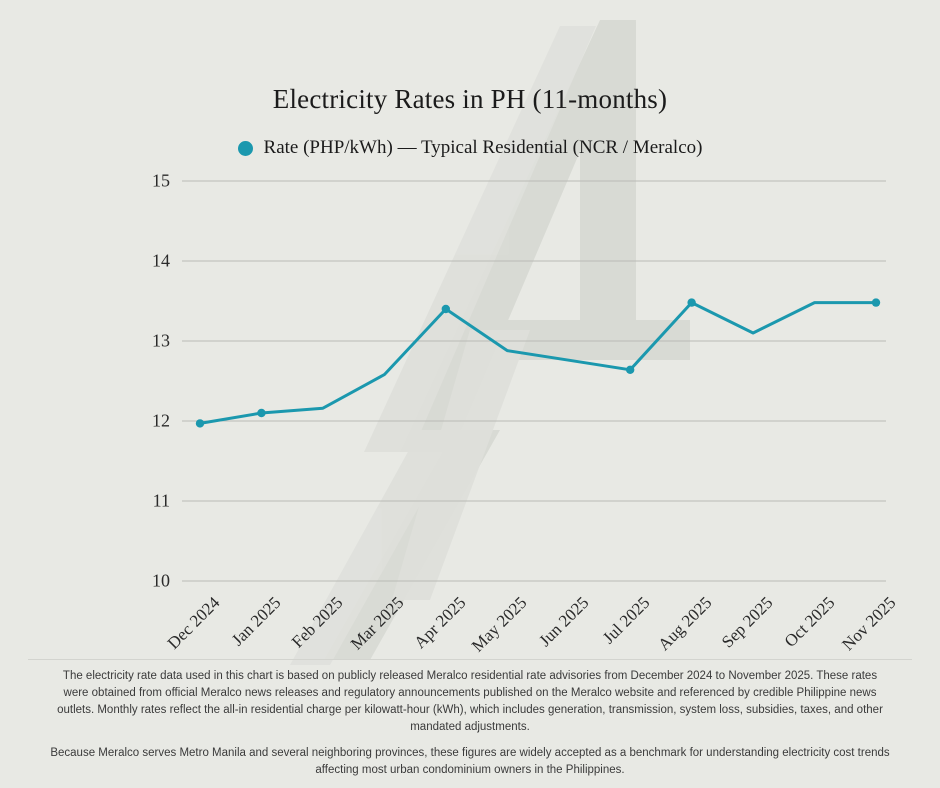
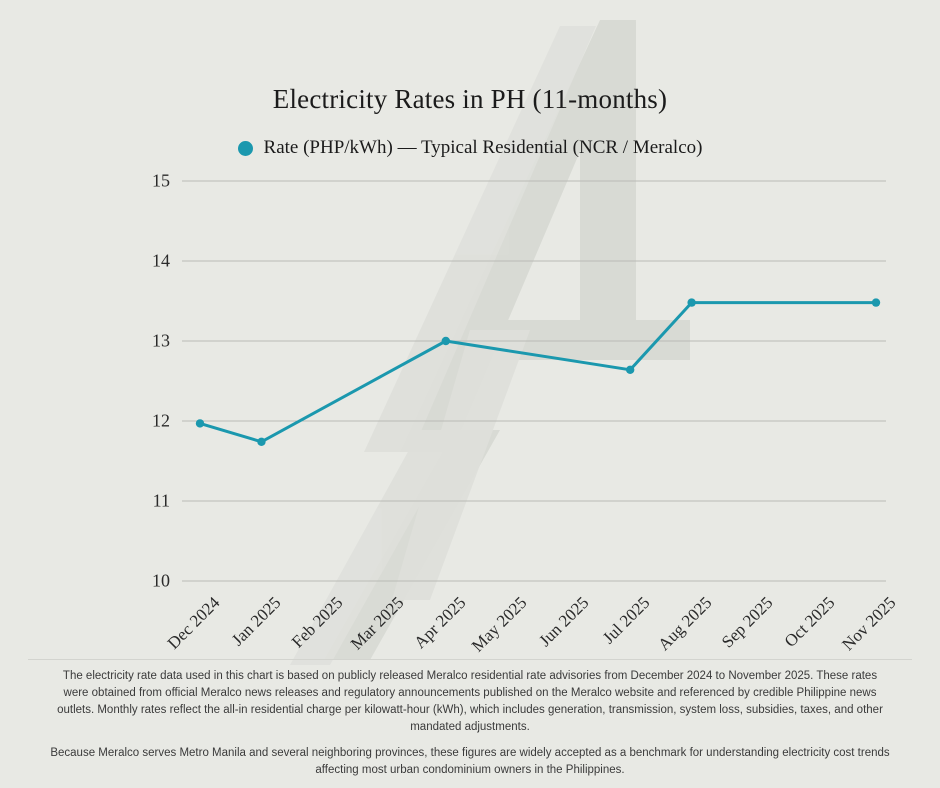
Jan 2025: 12.1 -> 11.7
Apr 2025: 13.4 -> 13.0
Sep 2025: 13.1 -> 13.5
